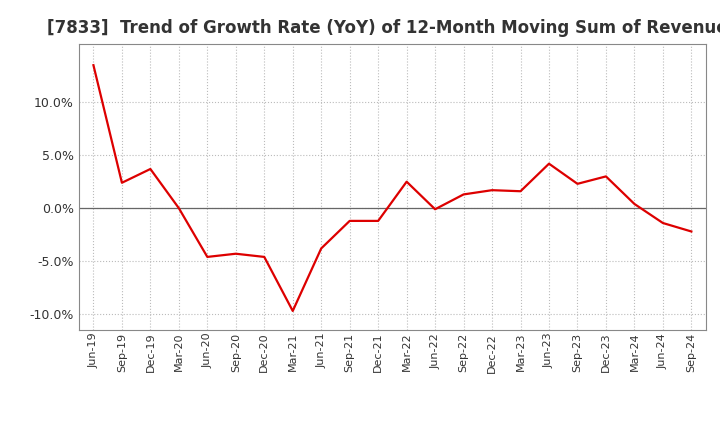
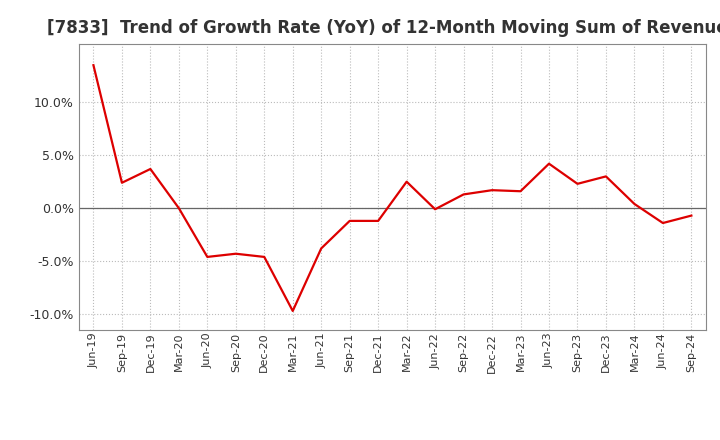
Sep-24: -2.2% -> -0.7%
